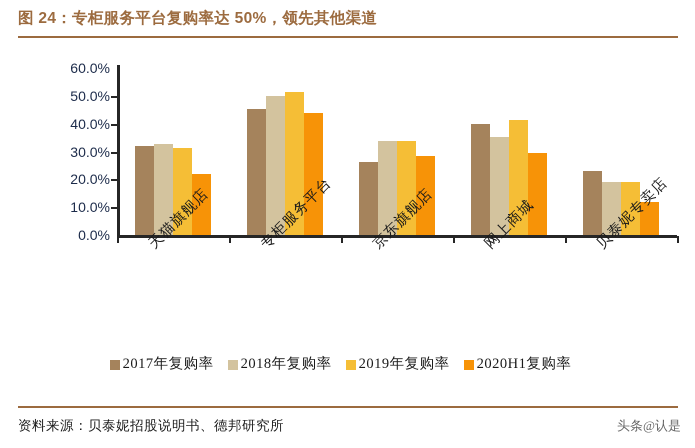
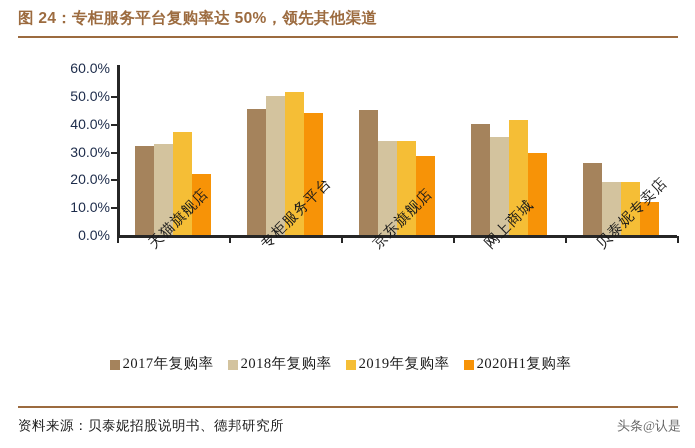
2019年复购率/天猫旗舰店: 31% -> 37%
2017年复购率/京东旗舰店: 26% -> 45%
2017年复购率/贝泰妮专卖店: 23% -> 26%
